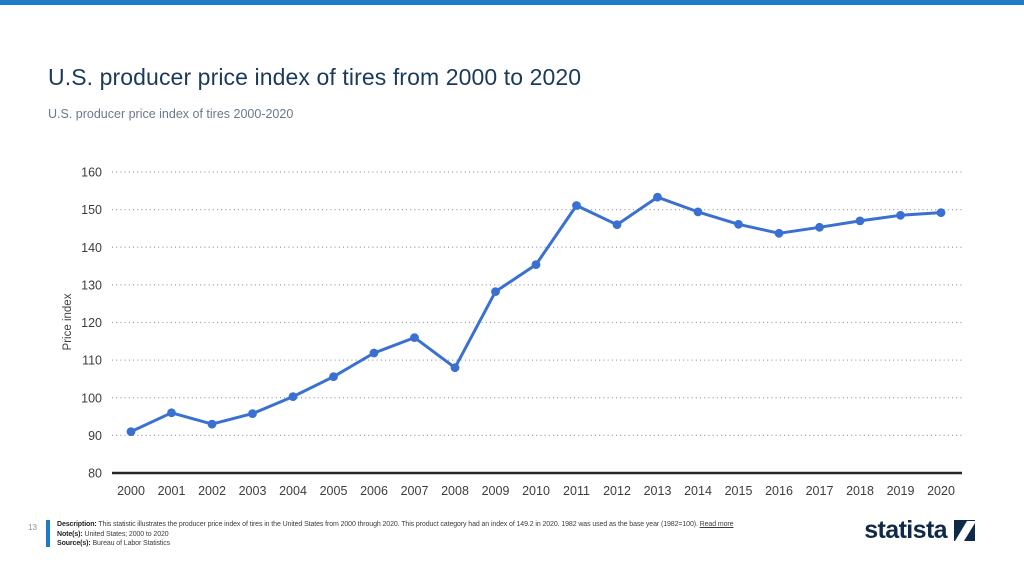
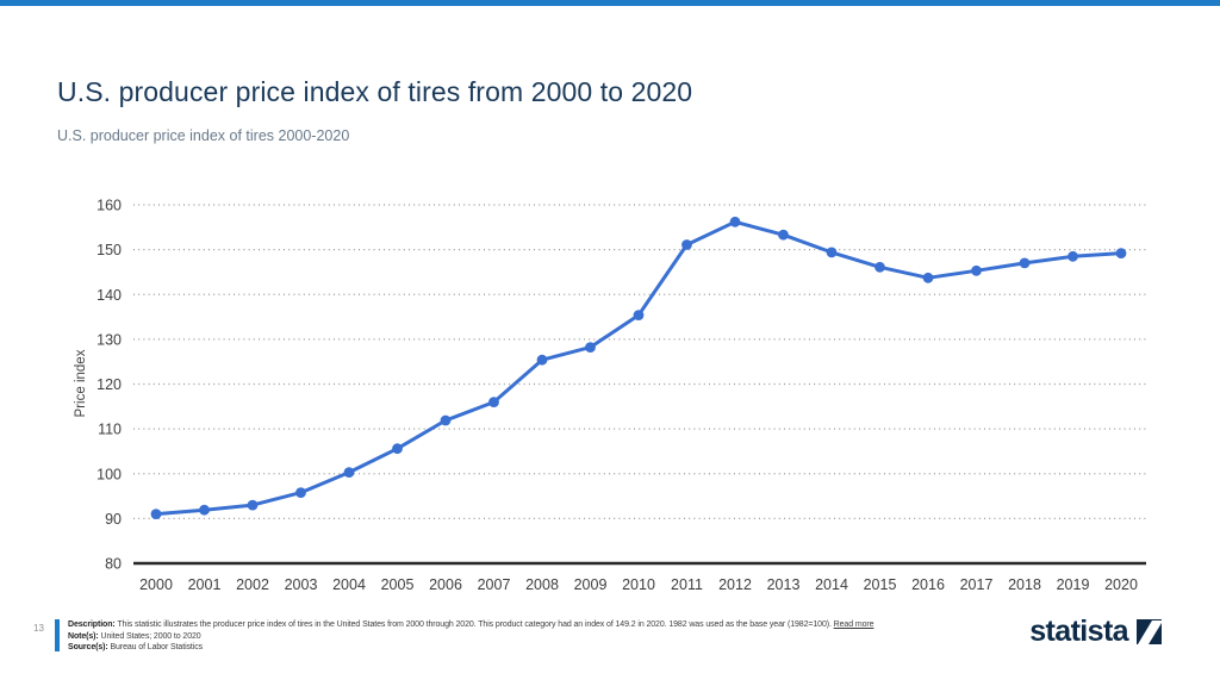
2001: 96 -> 92
2008: 108 -> 125
2012: 146 -> 156
